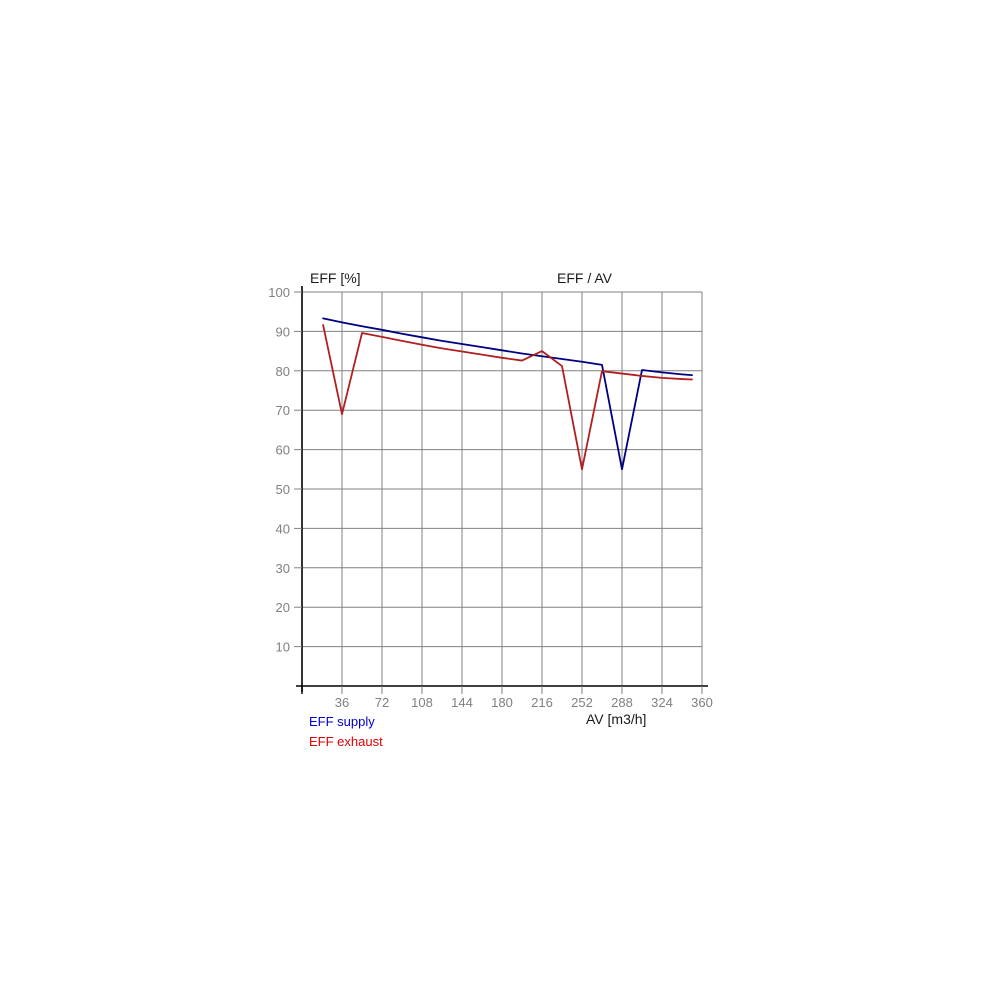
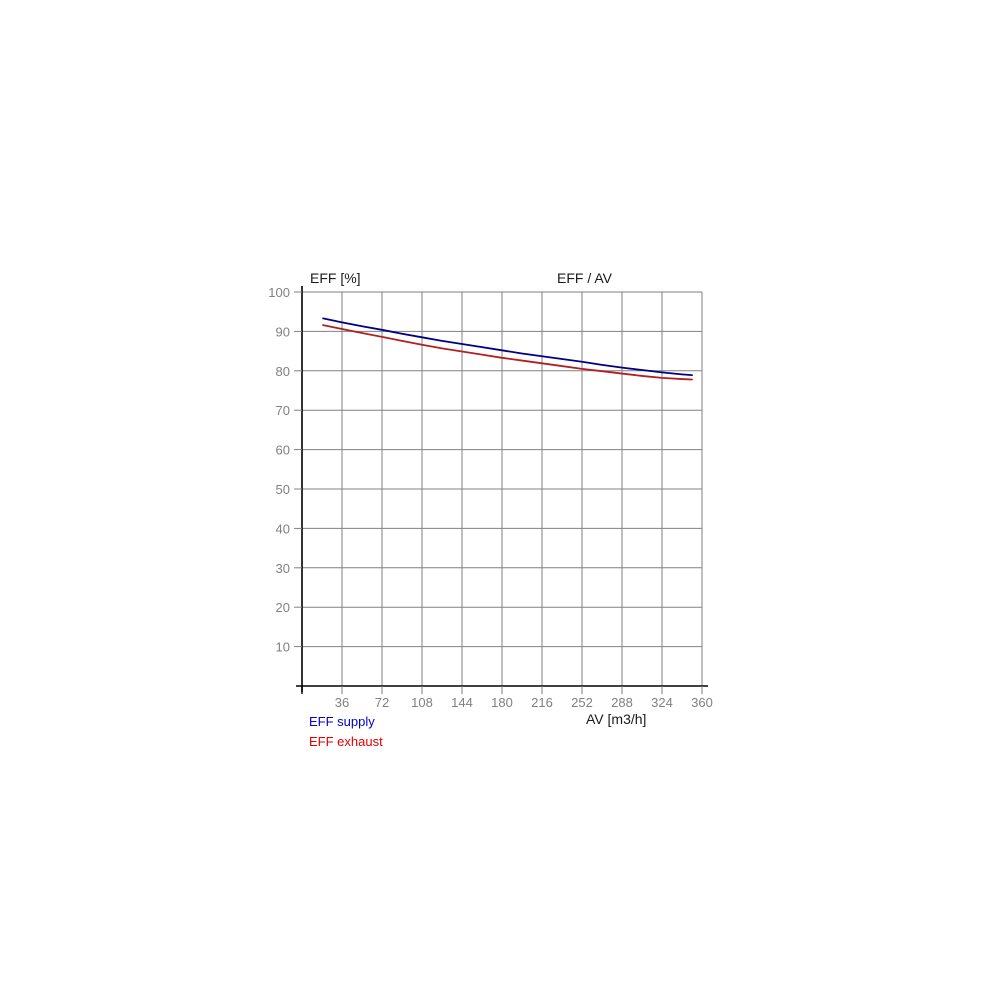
EFF exhaust/36: 69 -> 91
EFF exhaust/216: 85 -> 82
EFF exhaust/252: 55 -> 80
EFF supply/288: 55 -> 81
